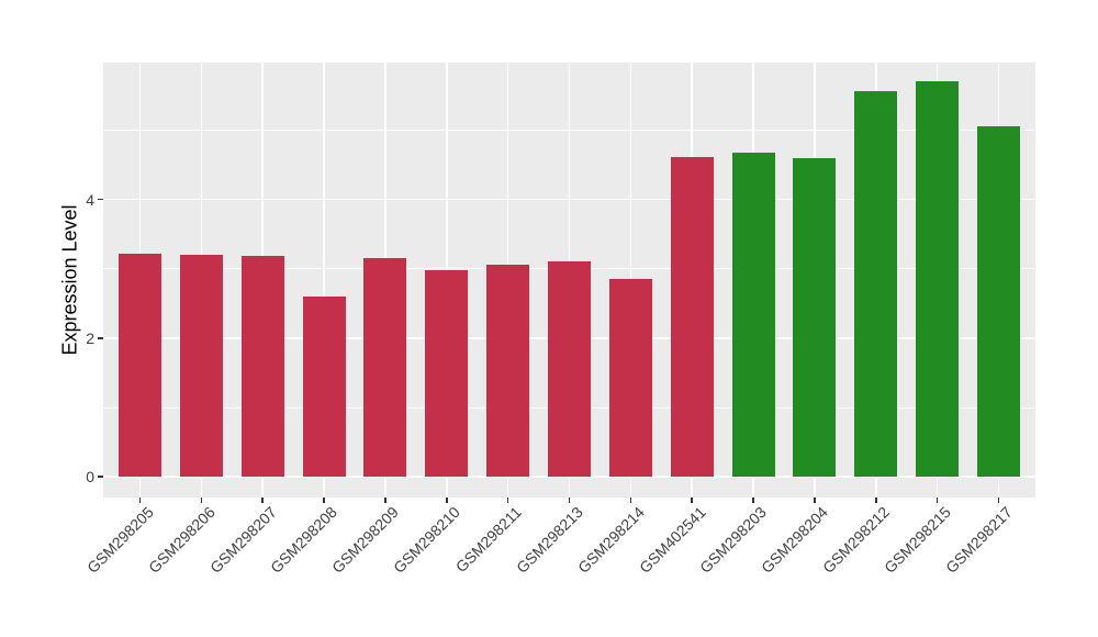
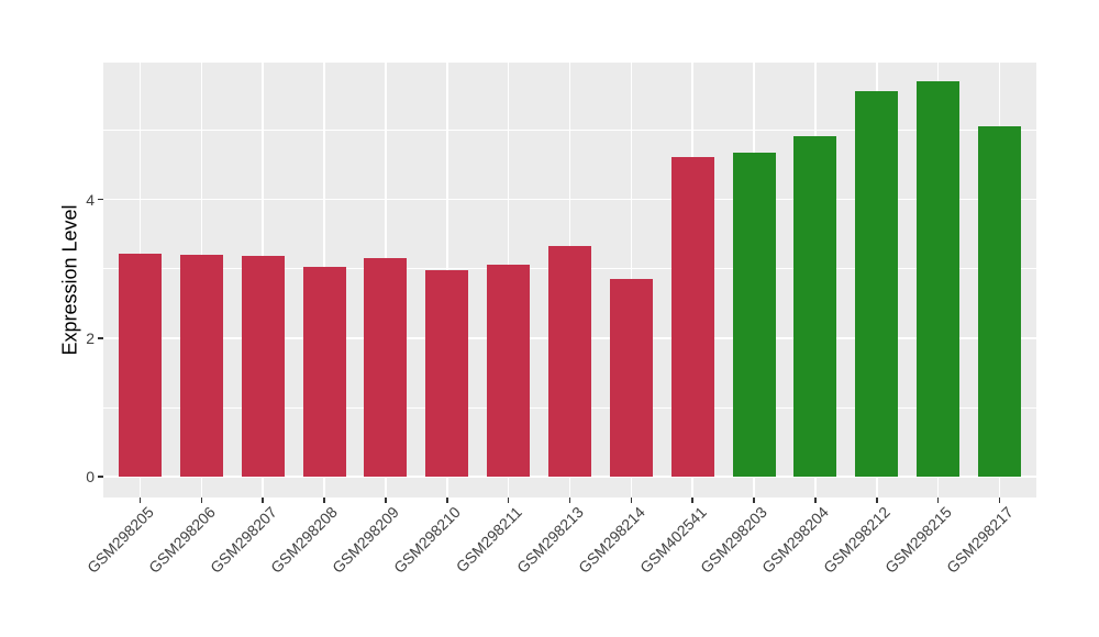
GSM298208: 2.6 -> 3.0
GSM298213: 3.1 -> 3.3
GSM298204: 4.6 -> 4.9
